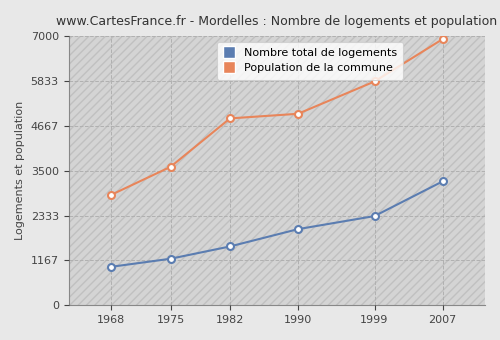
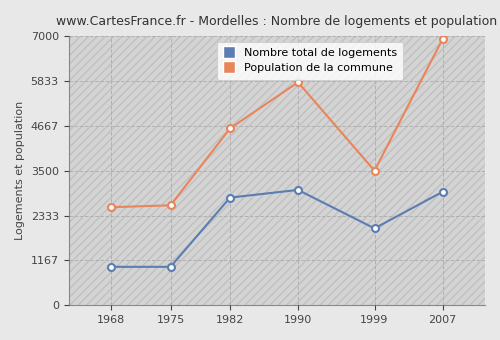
Population de la commune/1968: 2870 -> 2550
Nombre total de logements/1975: 1210 -> 1000
Population de la commune/1975: 3600 -> 2600
Nombre total de logements/1982: 1530 -> 2800
Population de la commune/1982: 4860 -> 4600
Nombre total de logements/1990: 1980 -> 3000
Population de la commune/1990: 4980 -> 5800
Nombre total de logements/1999: 2320 -> 2000
Population de la commune/1999: 5820 -> 3500
Nombre total de logements/2007: 3220 -> 2950
